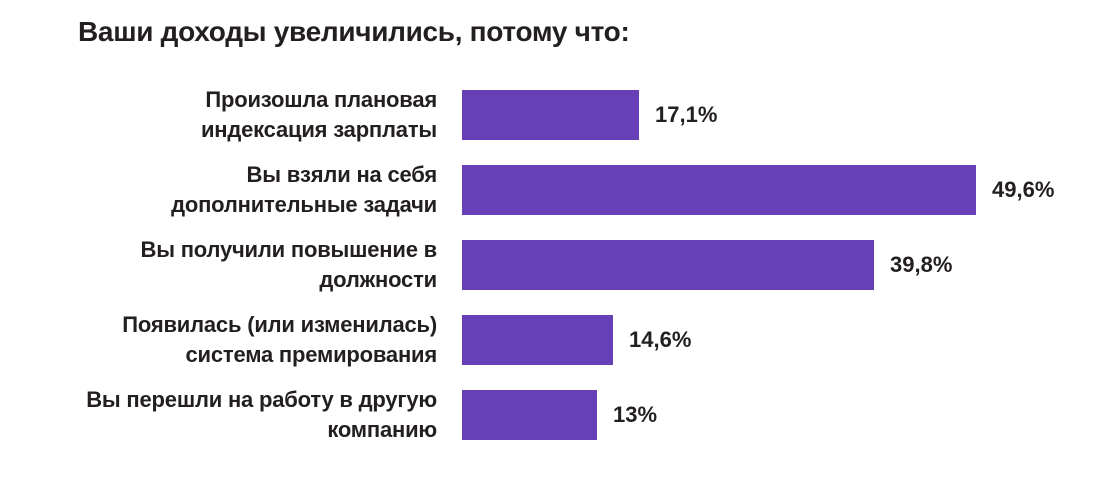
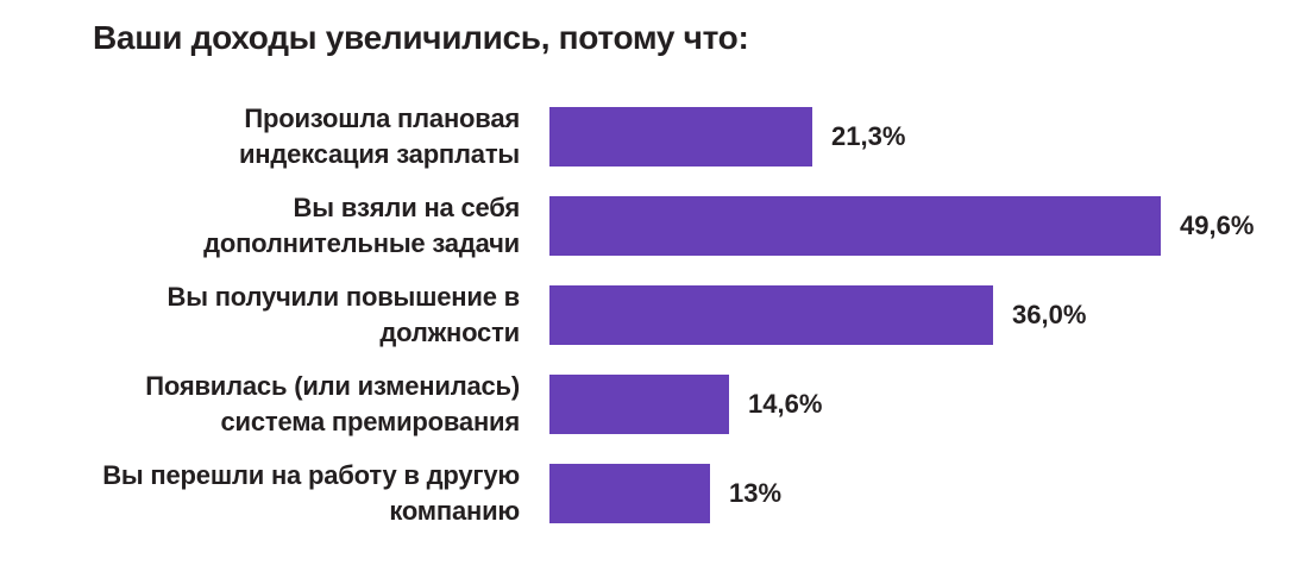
Произошла плановая индексация зарплаты: 17,1% -> 21,3%
Вы получили повышение в должности: 39,8% -> 36,0%
